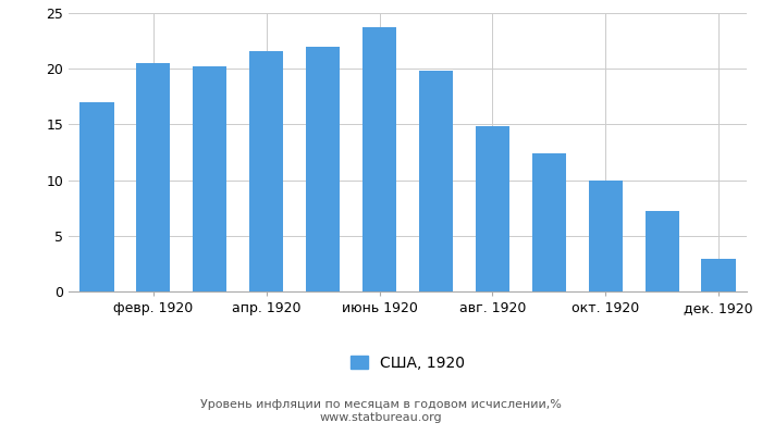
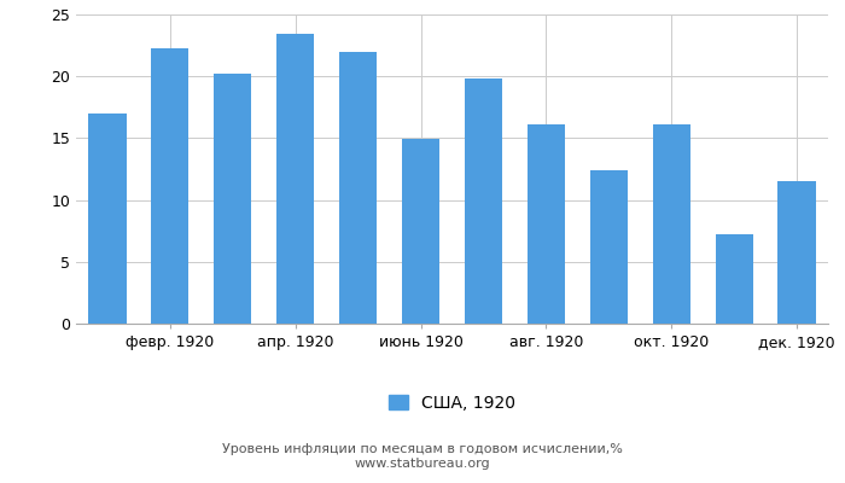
февр. 1920: 20.5 -> 22.3
апр. 1920: 21.6 -> 23.4
июнь 1920: 23.7 -> 14.9
авг. 1920: 14.8 -> 16.1
окт. 1920: 10.0 -> 16.1
дек. 1920: 2.9 -> 11.5
